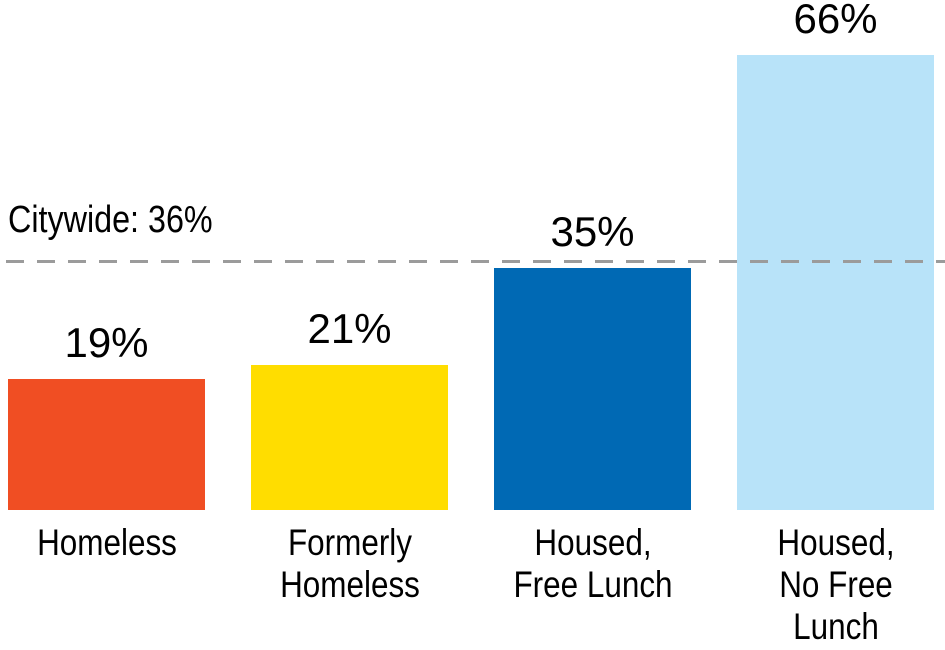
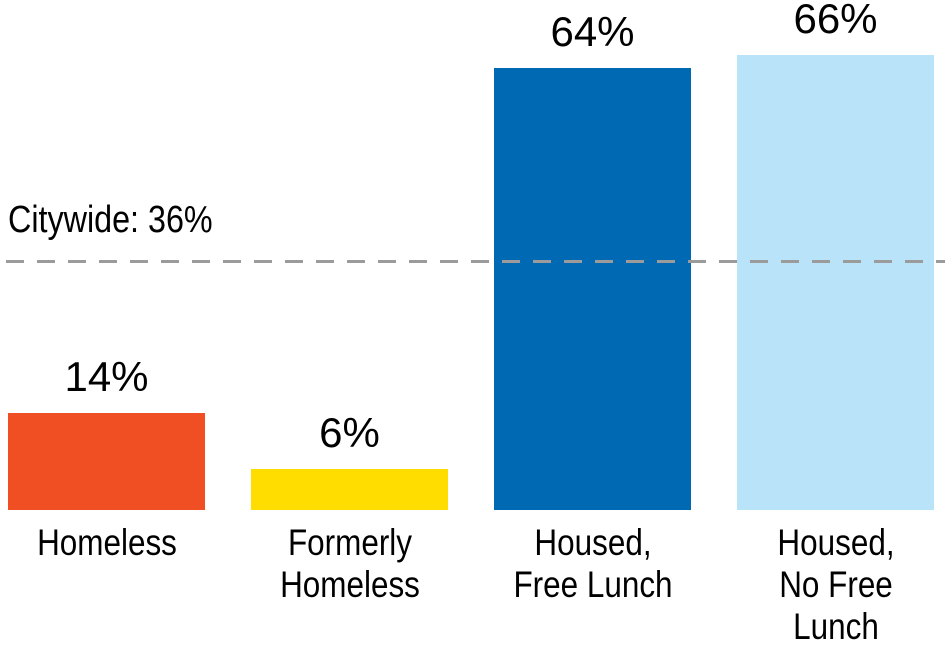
Homeless: 19% -> 14%
Formerly Homeless: 21% -> 6%
Housed, Free Lunch: 35% -> 64%
